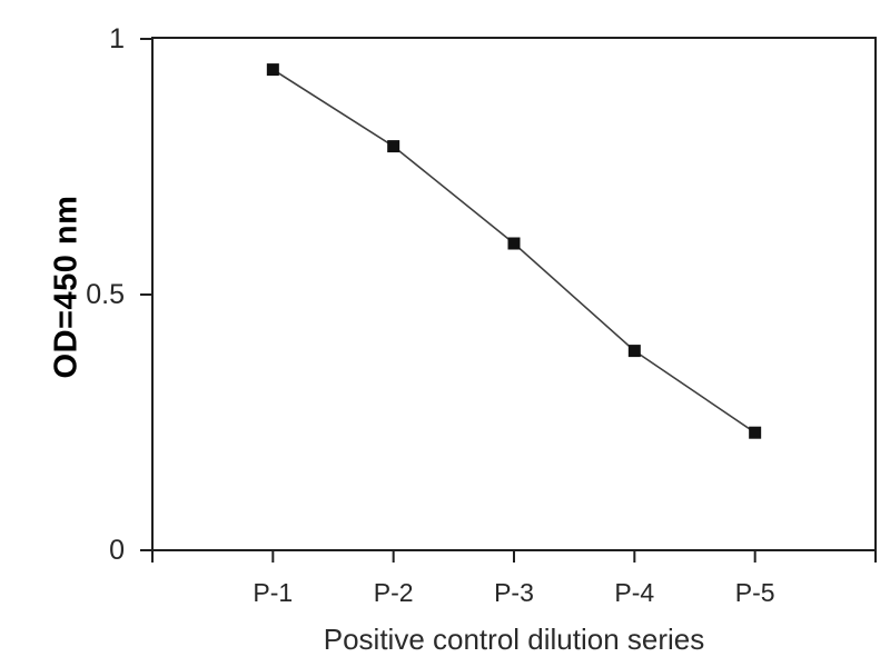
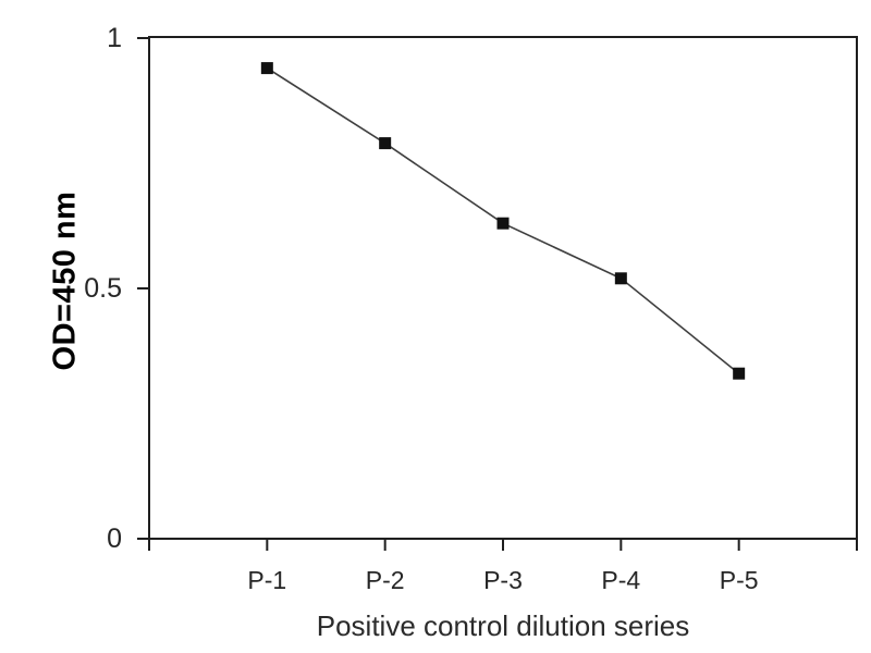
P-3: 0.60 -> 0.63
P-4: 0.39 -> 0.52
P-5: 0.23 -> 0.33
